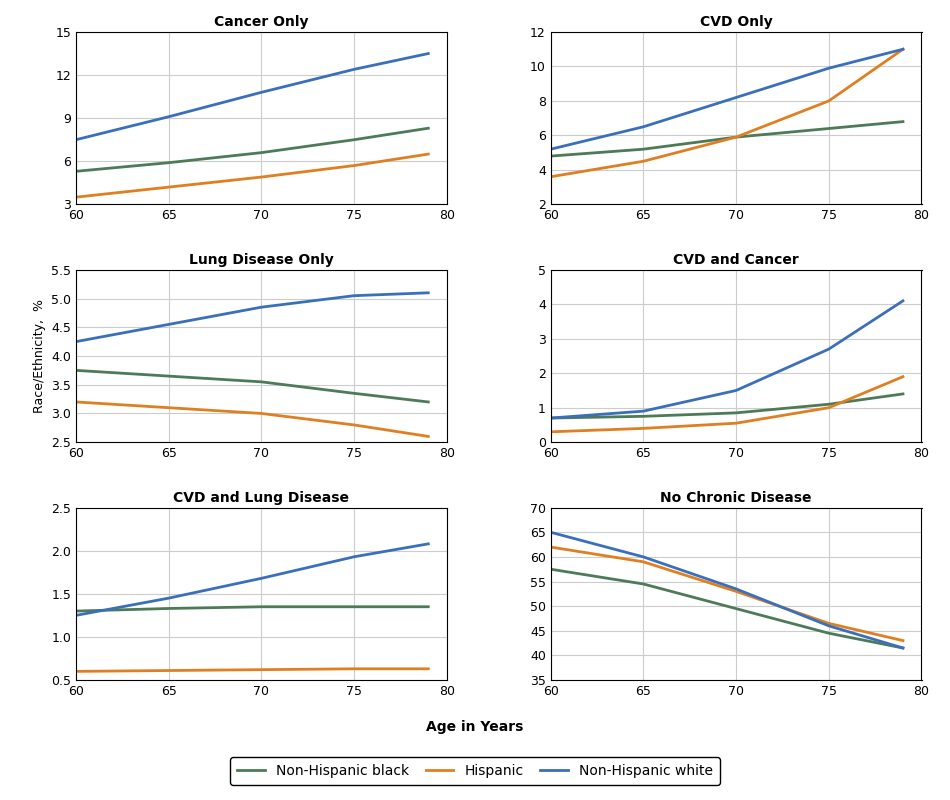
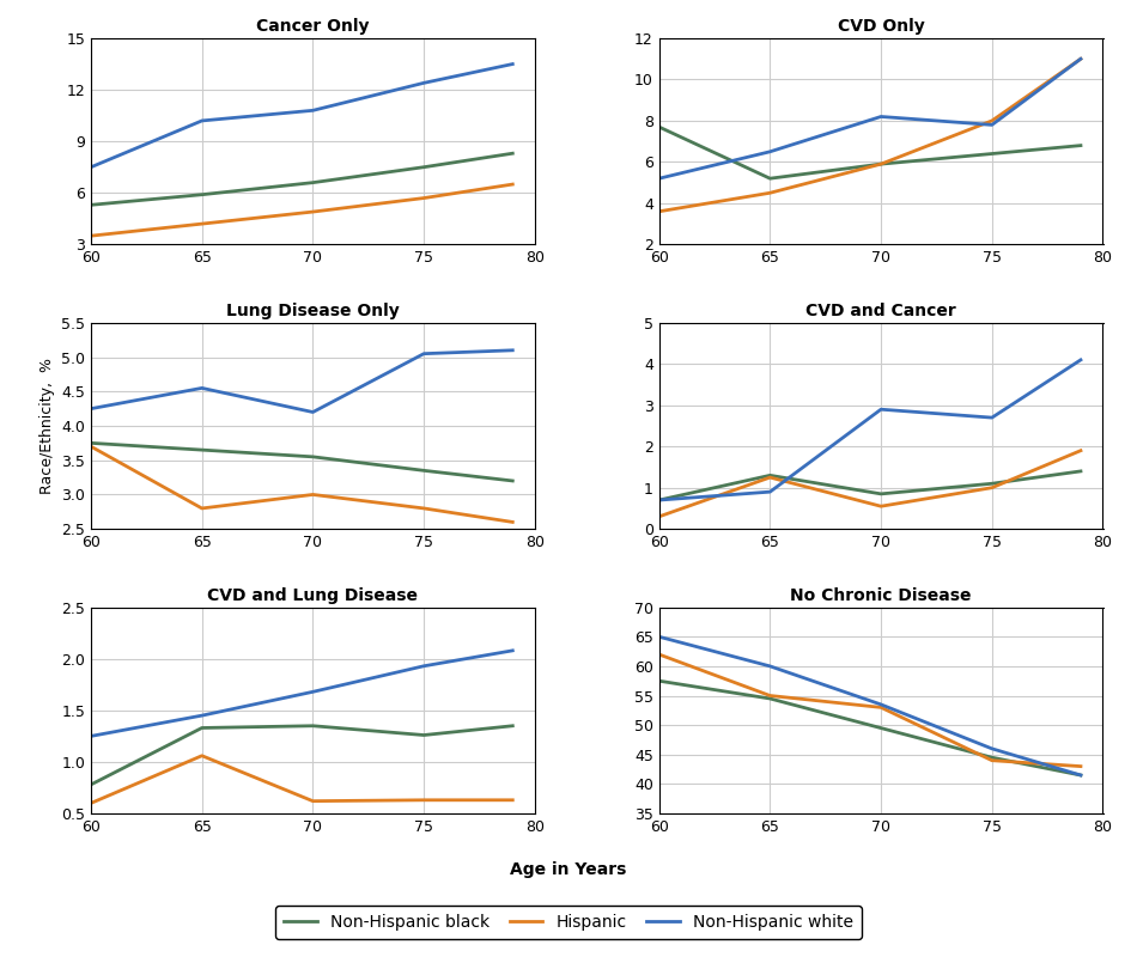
Cancer Only/Non-Hispanic white/65: 9.1 -> 10.2
CVD Only/Non-Hispanic black/60: 4.8 -> 7.7
CVD Only/Non-Hispanic white/75: 9.9 -> 7.8
Lung Disease Only/Hispanic/60: 3.2 -> 3.7
Lung Disease Only/Hispanic/65: 3.1 -> 2.8
Lung Disease Only/Non-Hispanic white/70: 4.85 -> 4.20
CVD and Cancer/Non-Hispanic black/65: 0.75 -> 1.30
CVD and Cancer/Hispanic/65: 0.40 -> 1.25
CVD and Cancer/Non-Hispanic white/70: 1.5 -> 2.9
CVD and Lung Disease/Non-Hispanic black/60: 1.30 -> 0.78
CVD and Lung Disease/Hispanic/65: 0.61 -> 1.06
CVD and Lung Disease/Non-Hispanic black/75: 1.35 -> 1.26
No Chronic Disease/Hispanic/65: 59.0 -> 55.0
No Chronic Disease/Hispanic/75: 46.5 -> 44.0
